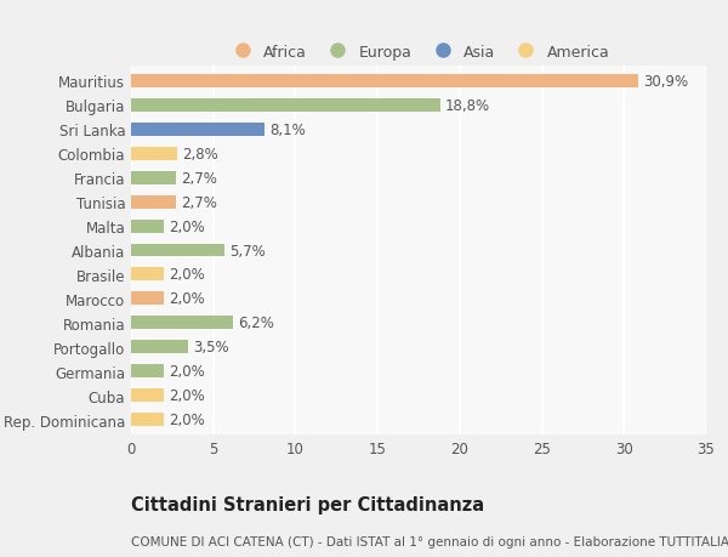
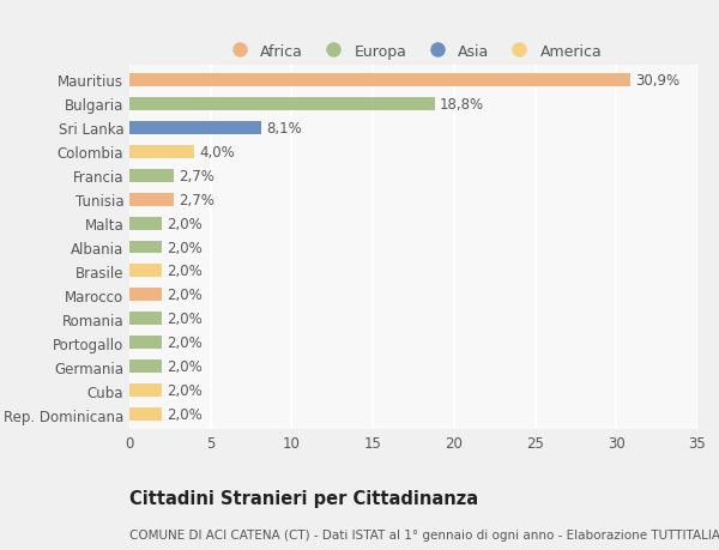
Colombia: 2,8% -> 4,0%
Albania: 5,7% -> 2,0%
Romania: 6,2% -> 2,0%
Portogallo: 3,5% -> 2,0%
